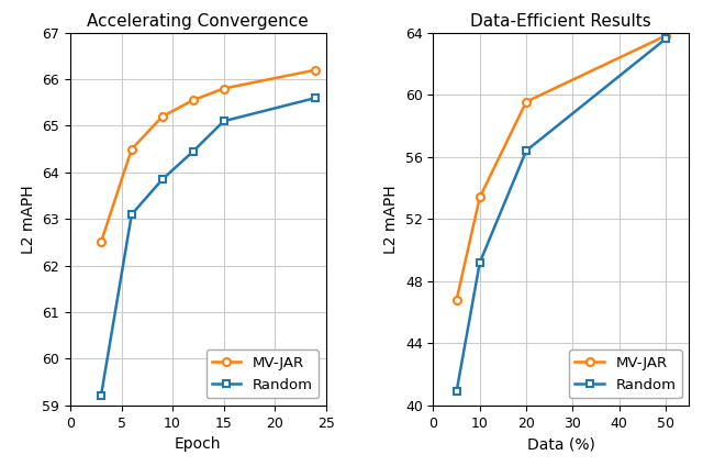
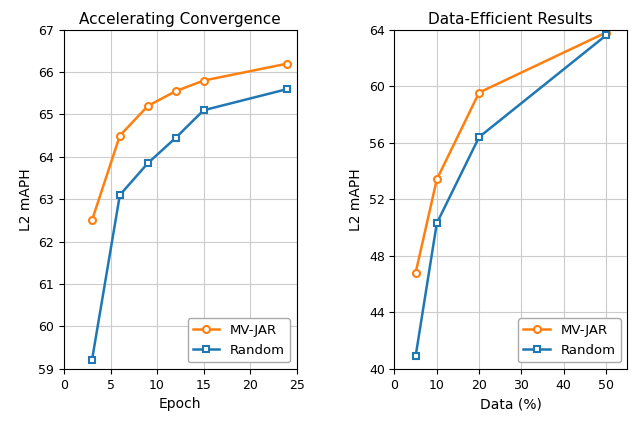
Data-Efficient Results/Random/10: 49.2 -> 50.3
